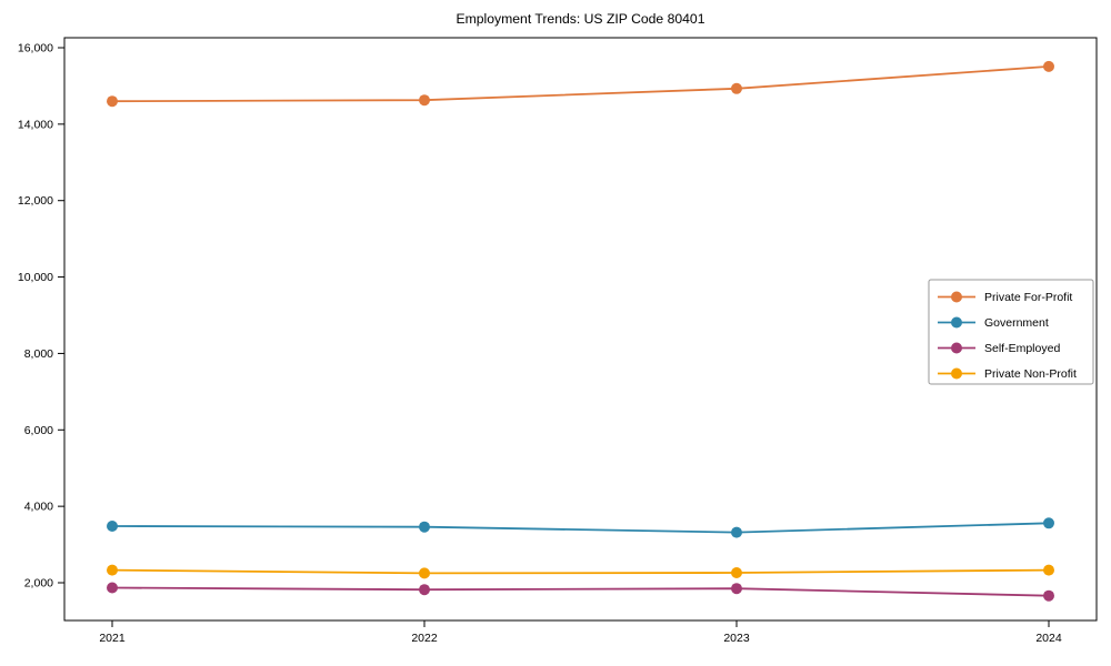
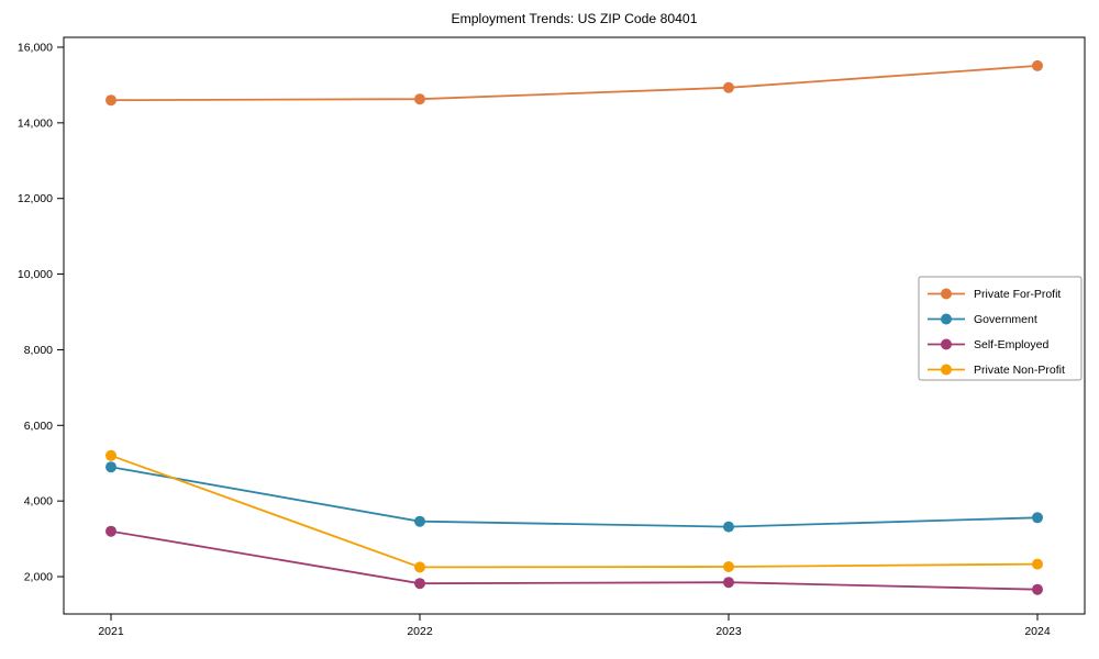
Government/2021: 3500 -> 4900
Self-Employed/2021: 1900 -> 3200
Private Non-Profit/2021: 2300 -> 5200
